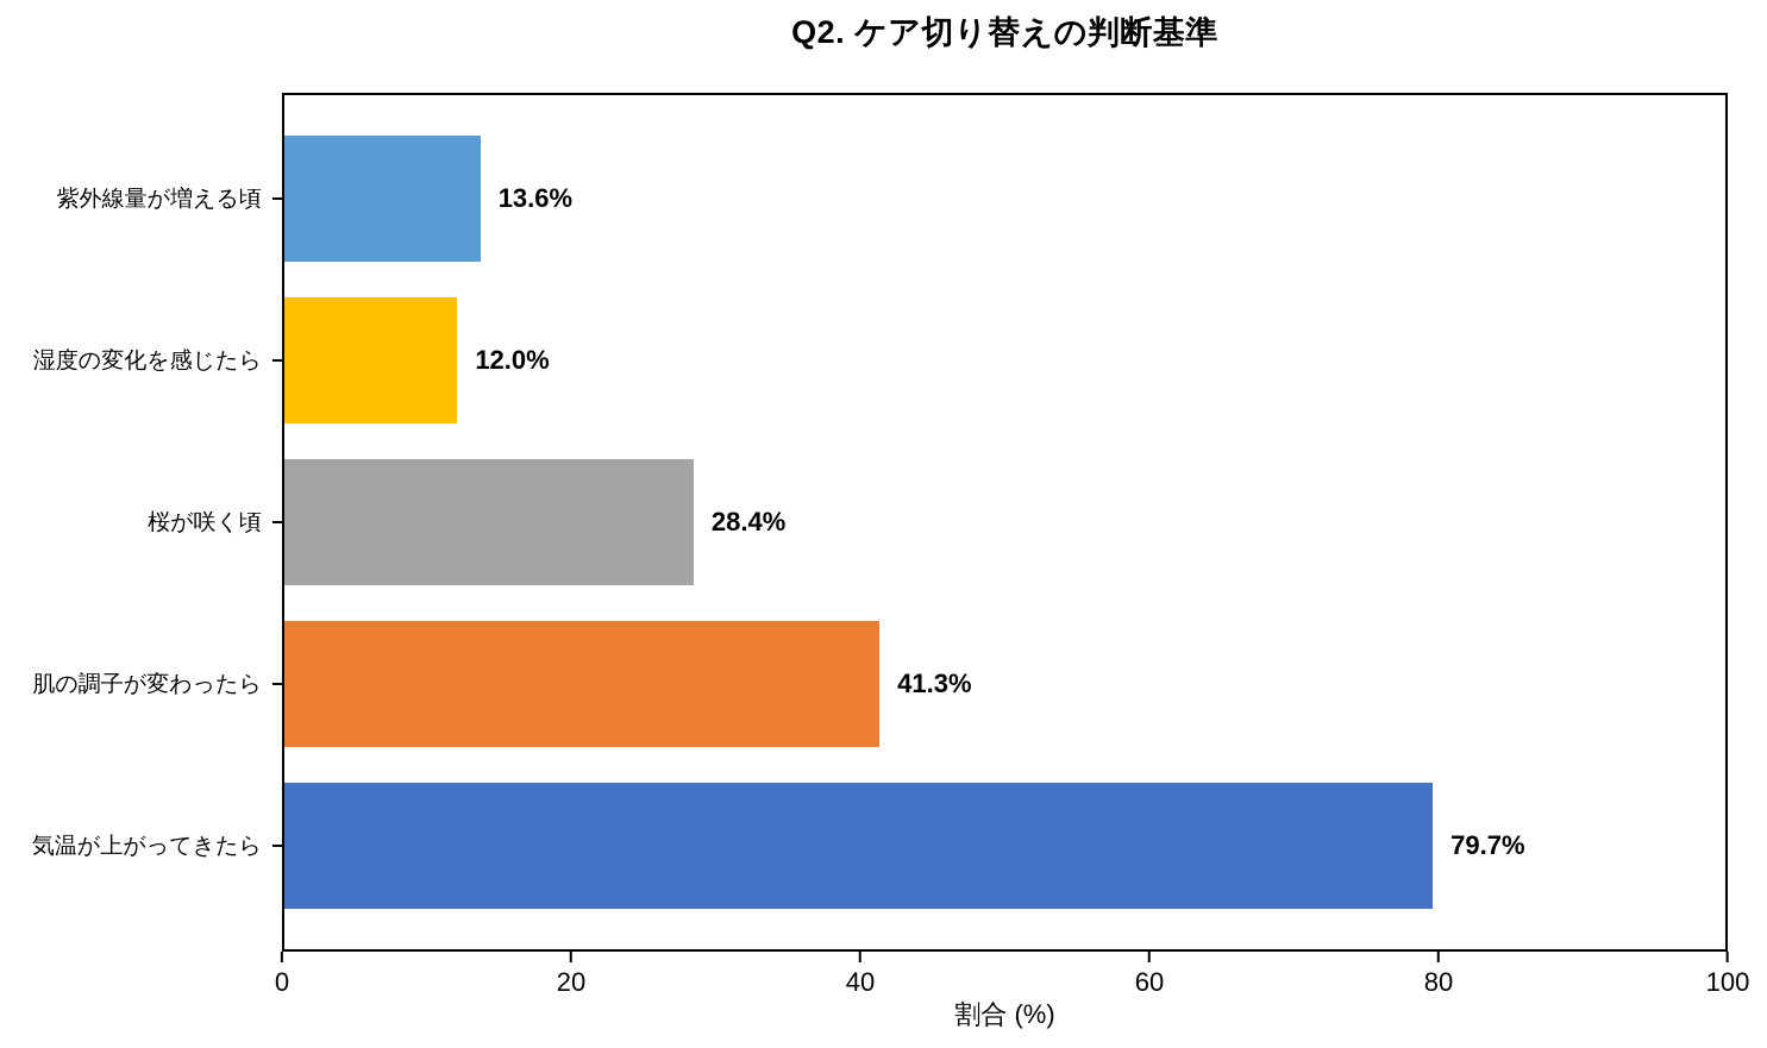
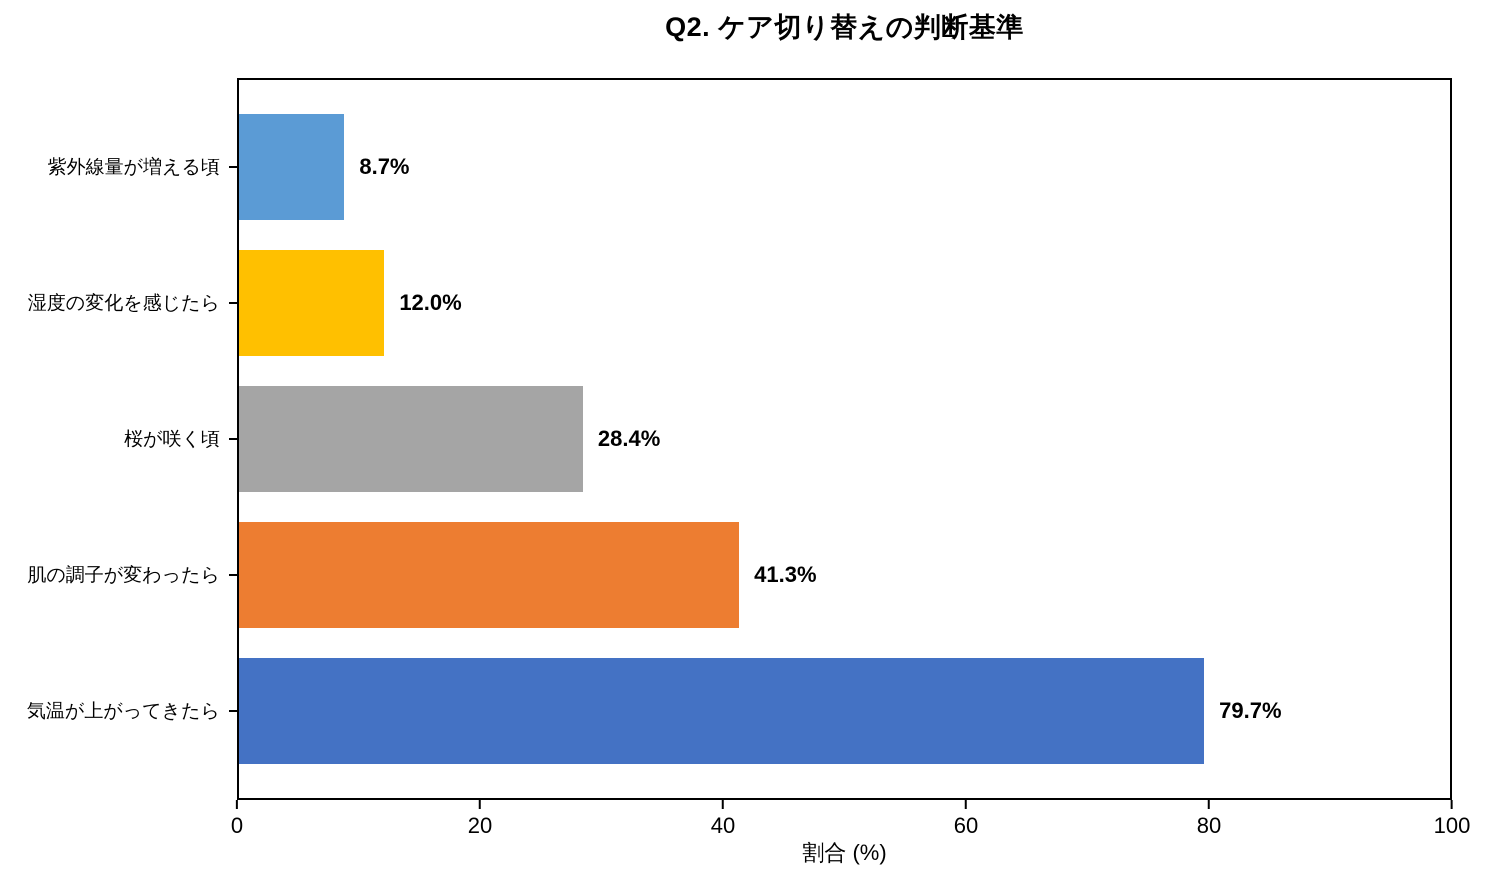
紫外線量が増える頃: 13.6% -> 8.7%
